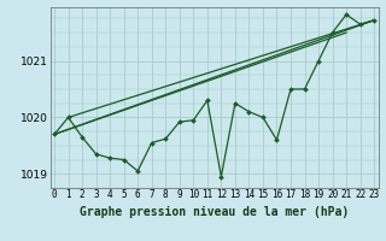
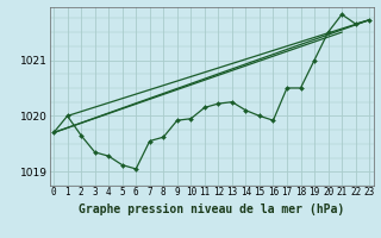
5: 1019.25 -> 1019.12
11: 1020.30 -> 1020.15
12: 1018.95 -> 1020.22
16: 1019.60 -> 1019.92
